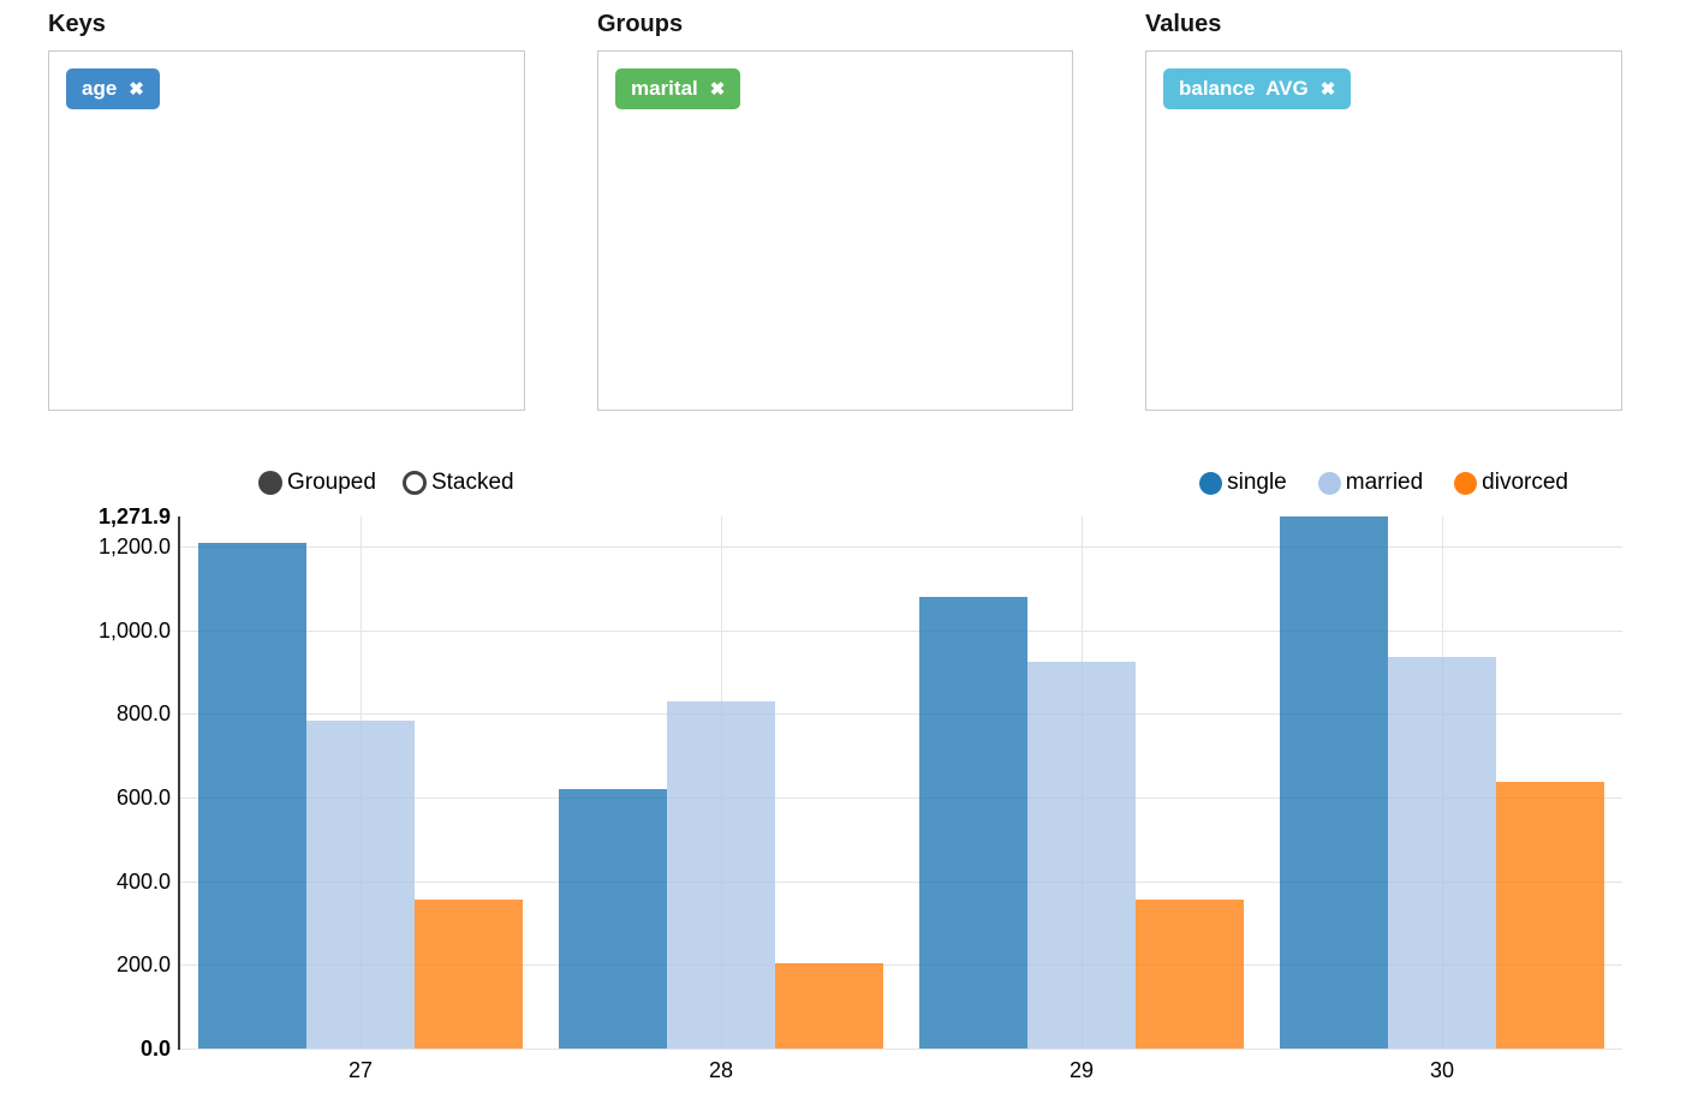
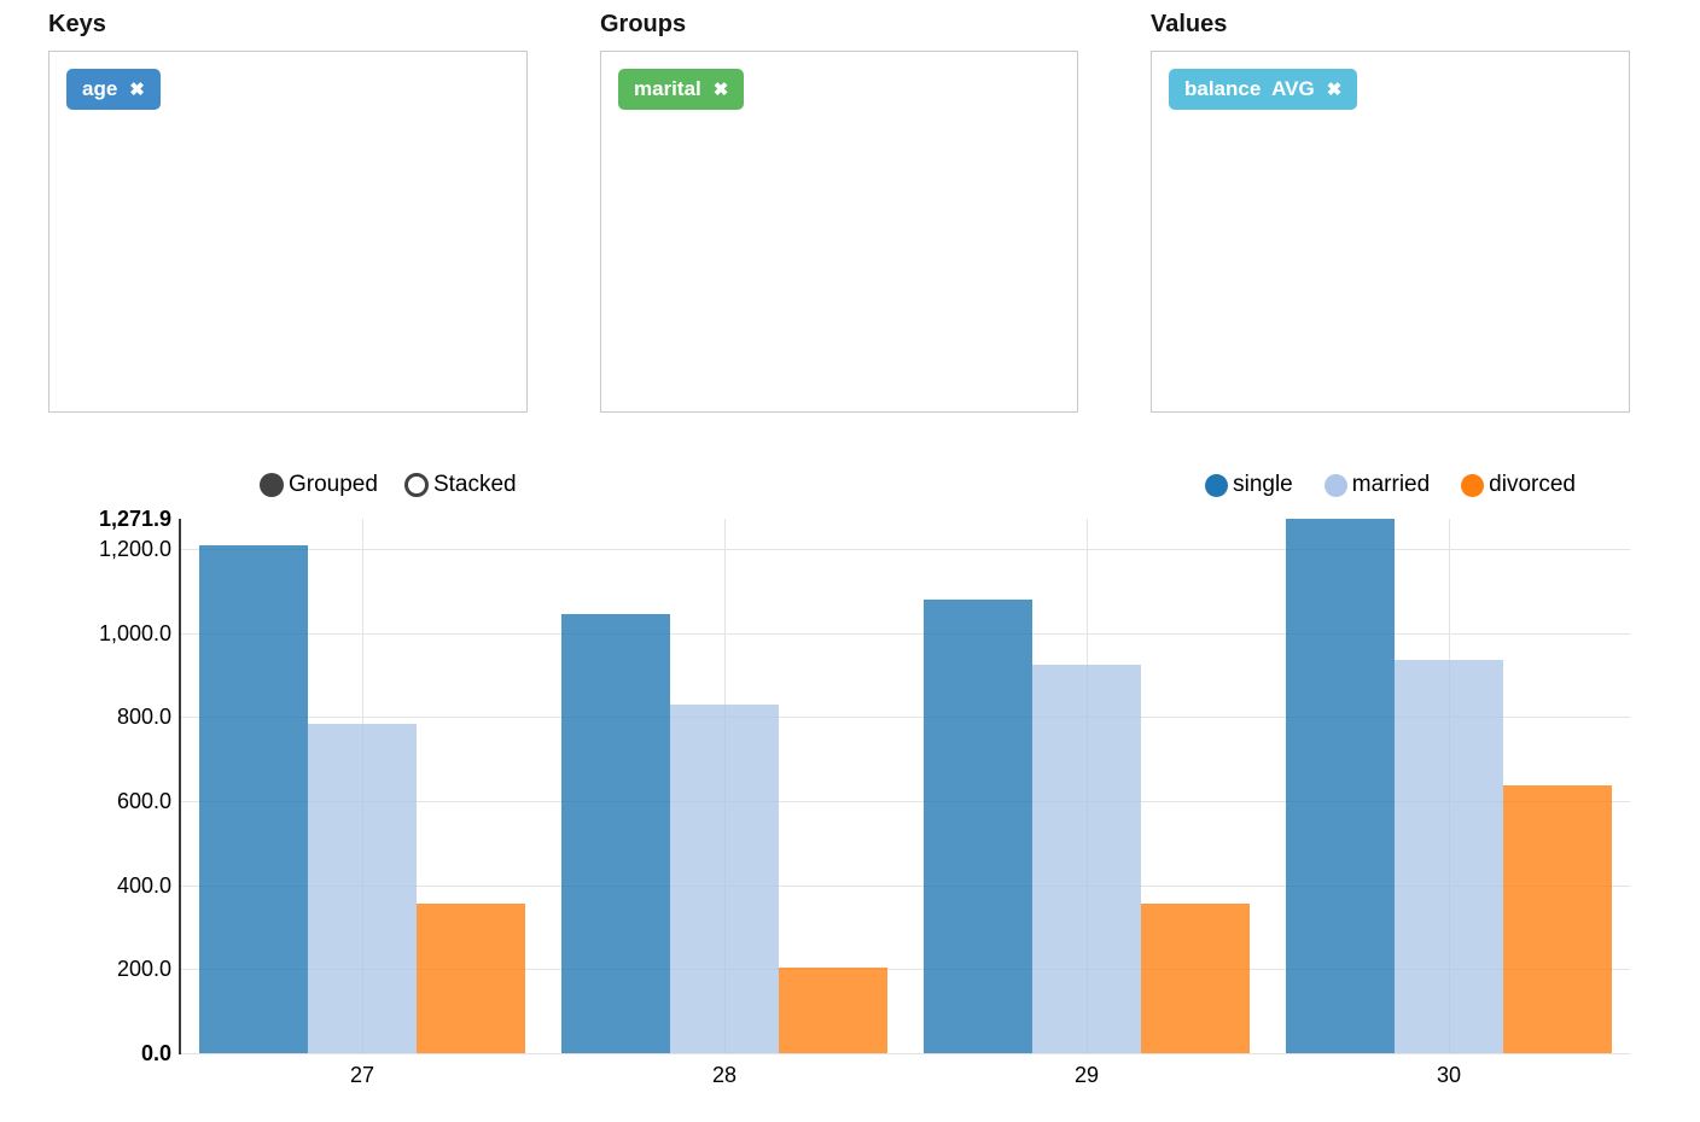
single/28: 620 -> 1040
